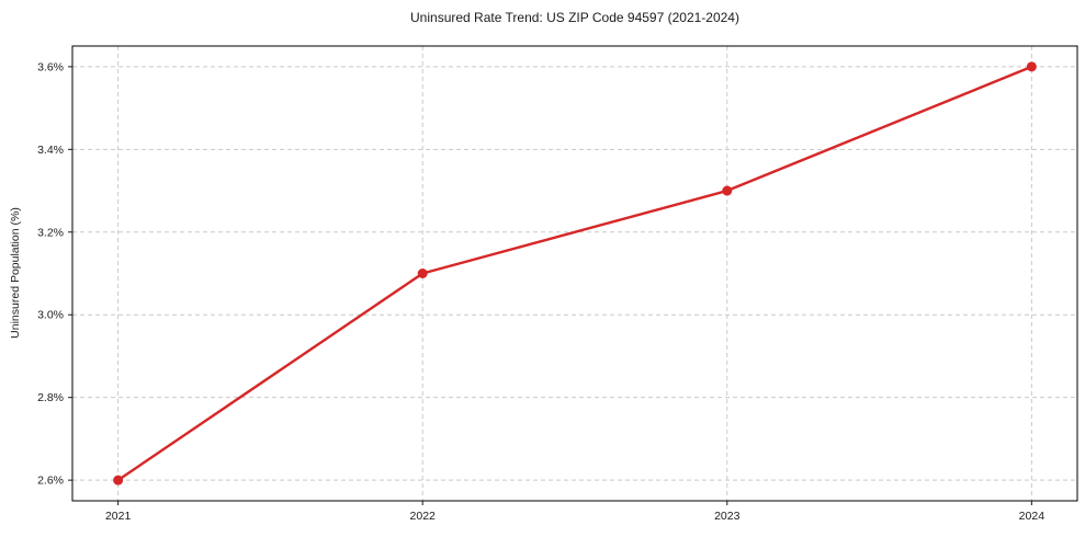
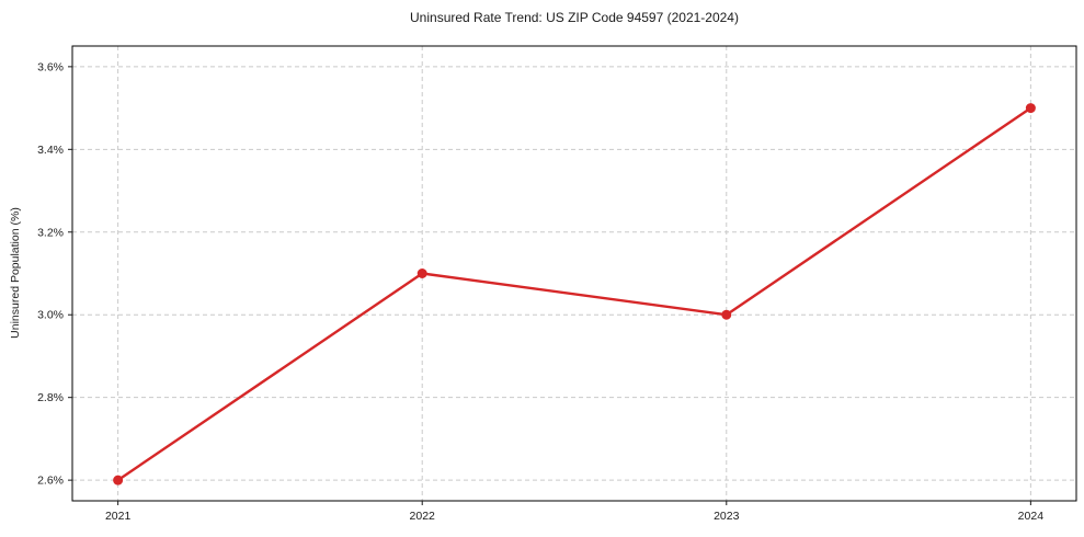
2023: 3.3% -> 3.0%
2024: 3.6% -> 3.5%
